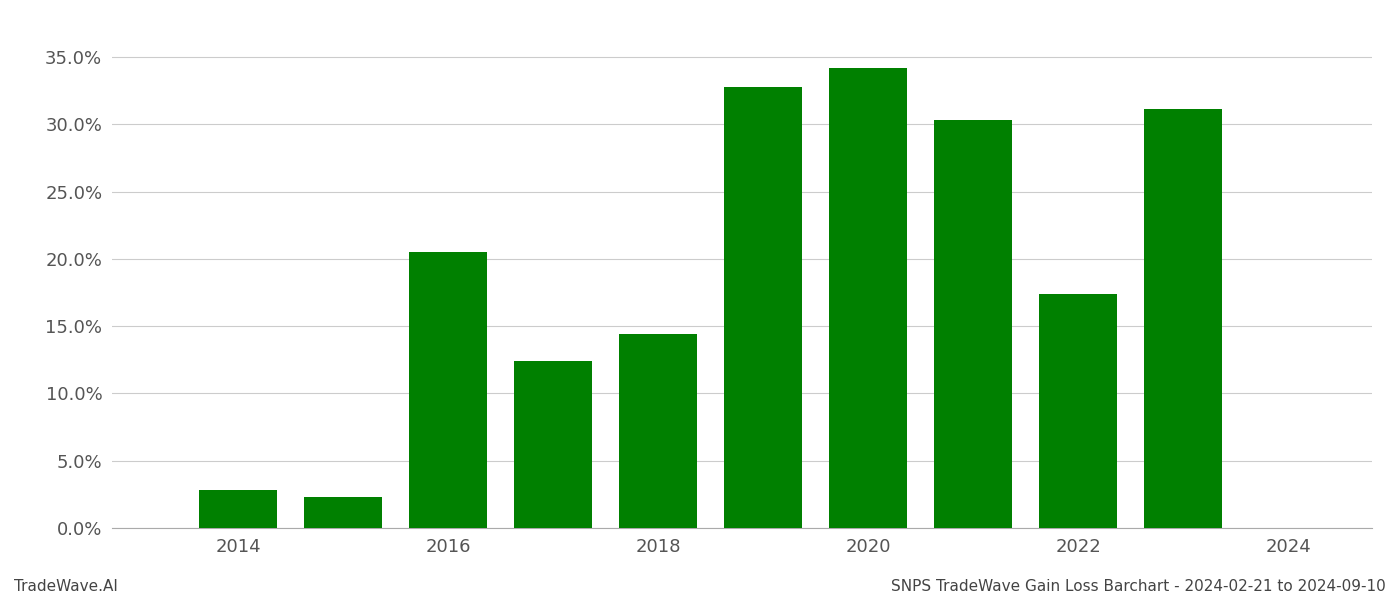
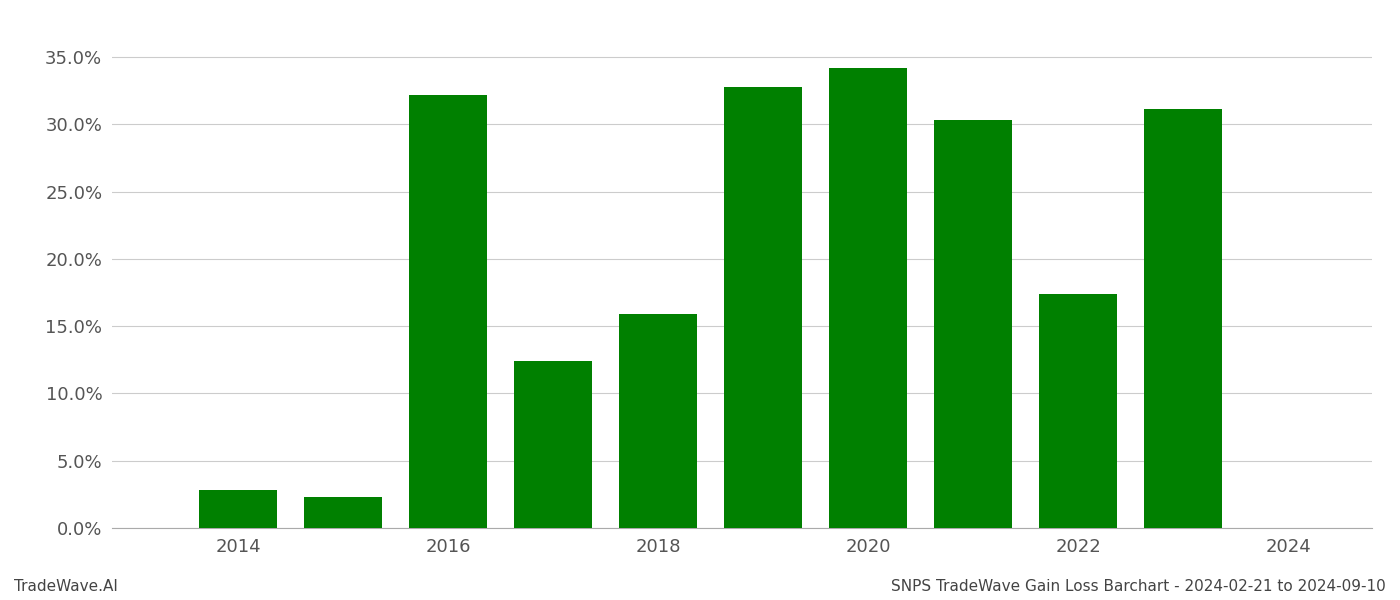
2016: 20.5% -> 32.2%
2018: 14.4% -> 15.9%
